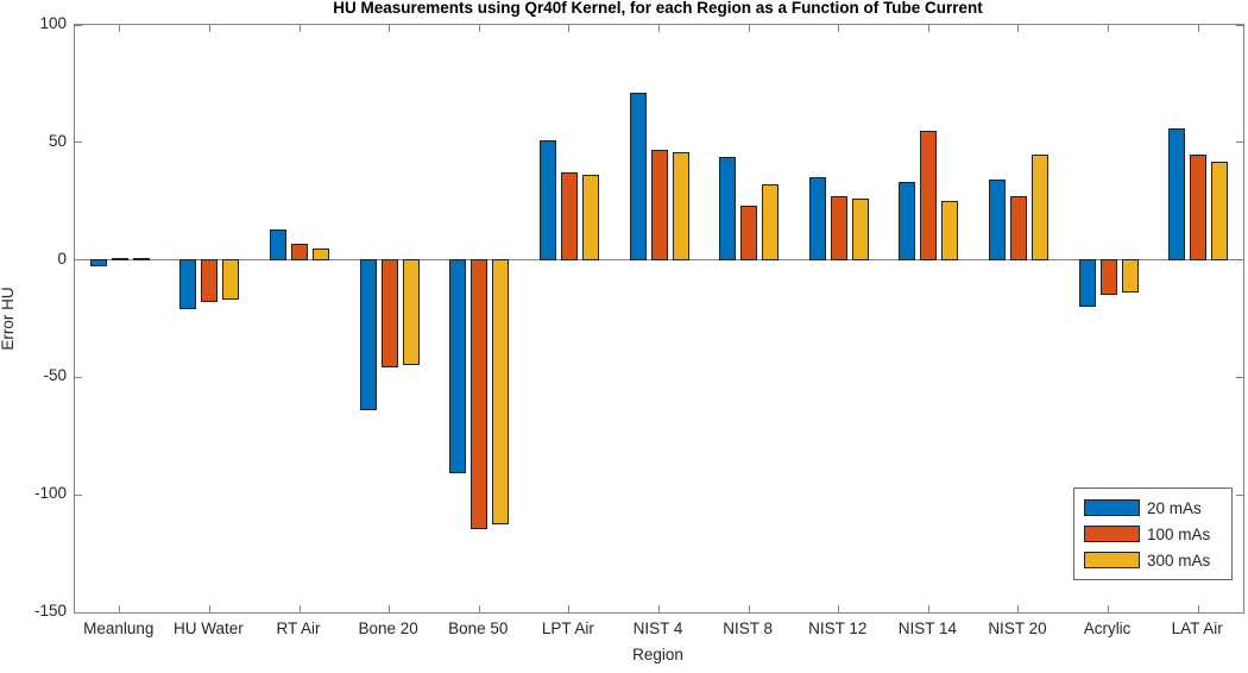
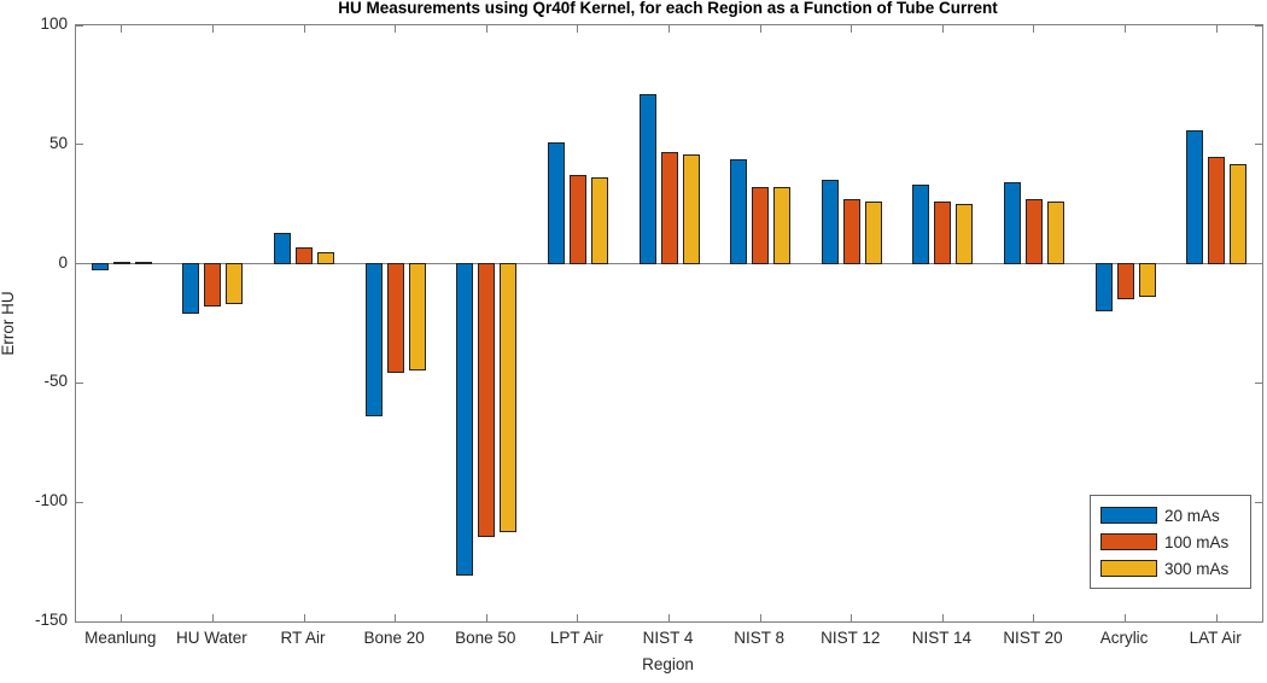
20 mAs/Bone 50: -91 -> -131
100 mAs/NIST 8: 23 -> 32
100 mAs/NIST 14: 55 -> 26
300 mAs/NIST 20: 45 -> 26
